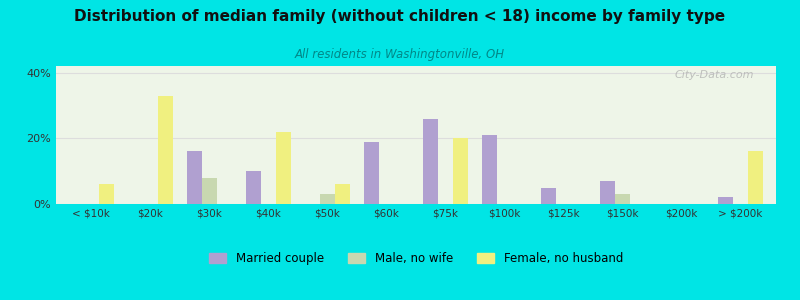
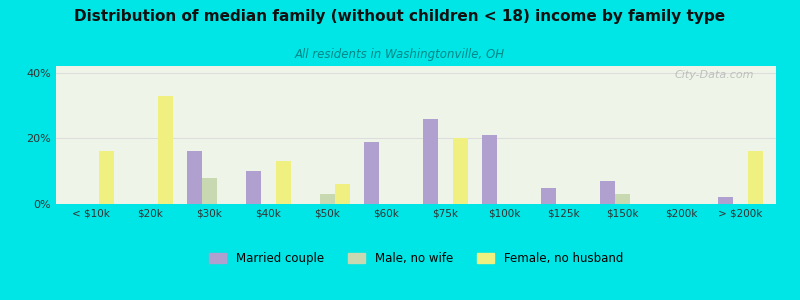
Female, no husband/< $10k: 6% -> 16%
Female, no husband/$40k: 22% -> 13%
